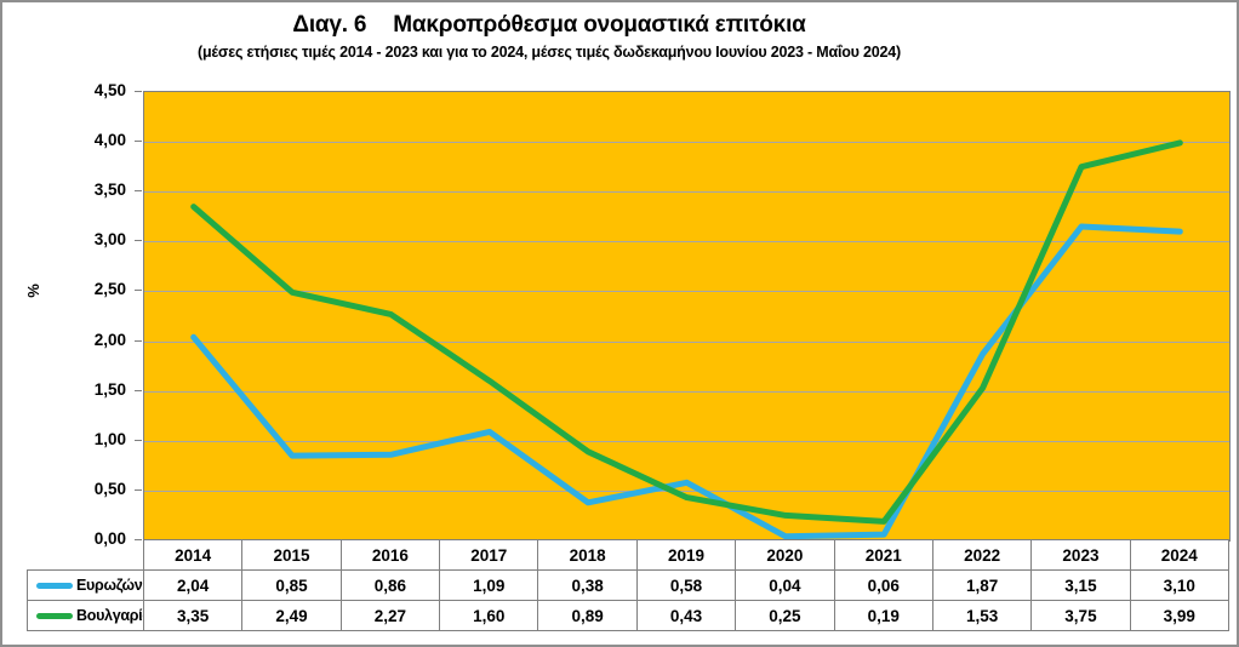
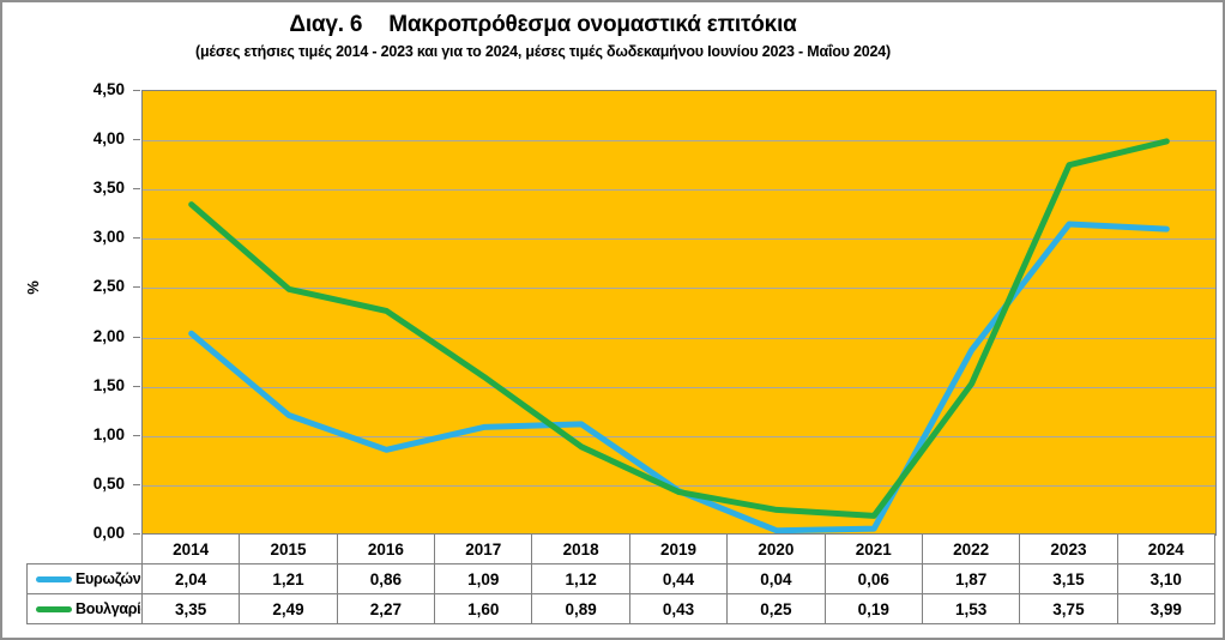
Ευρωζώνη/2015: 0,85 -> 1,21
Ευρωζώνη/2018: 0,38 -> 1,12
Ευρωζώνη/2019: 0,58 -> 0,44
